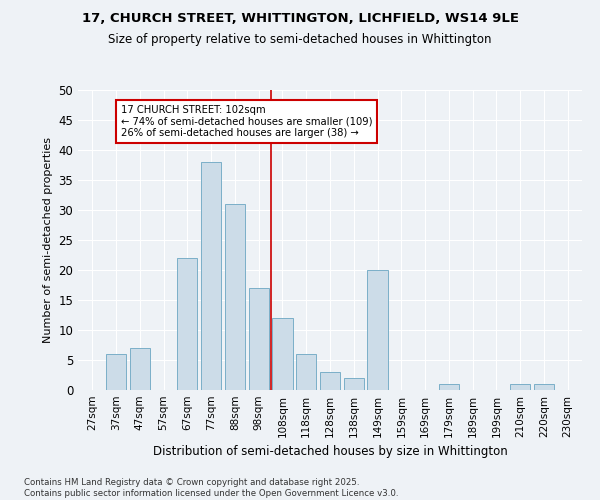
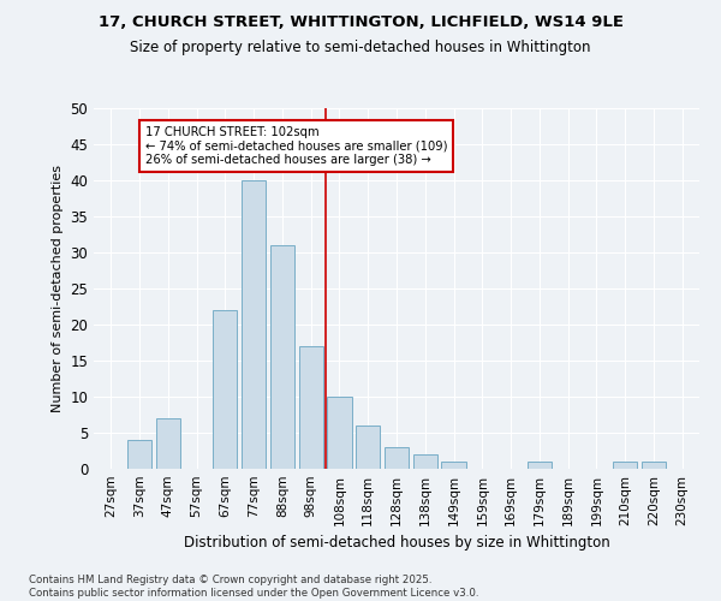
37sqm: 6 -> 4
77sqm: 38 -> 40
108sqm: 12 -> 10
149sqm: 20 -> 1
